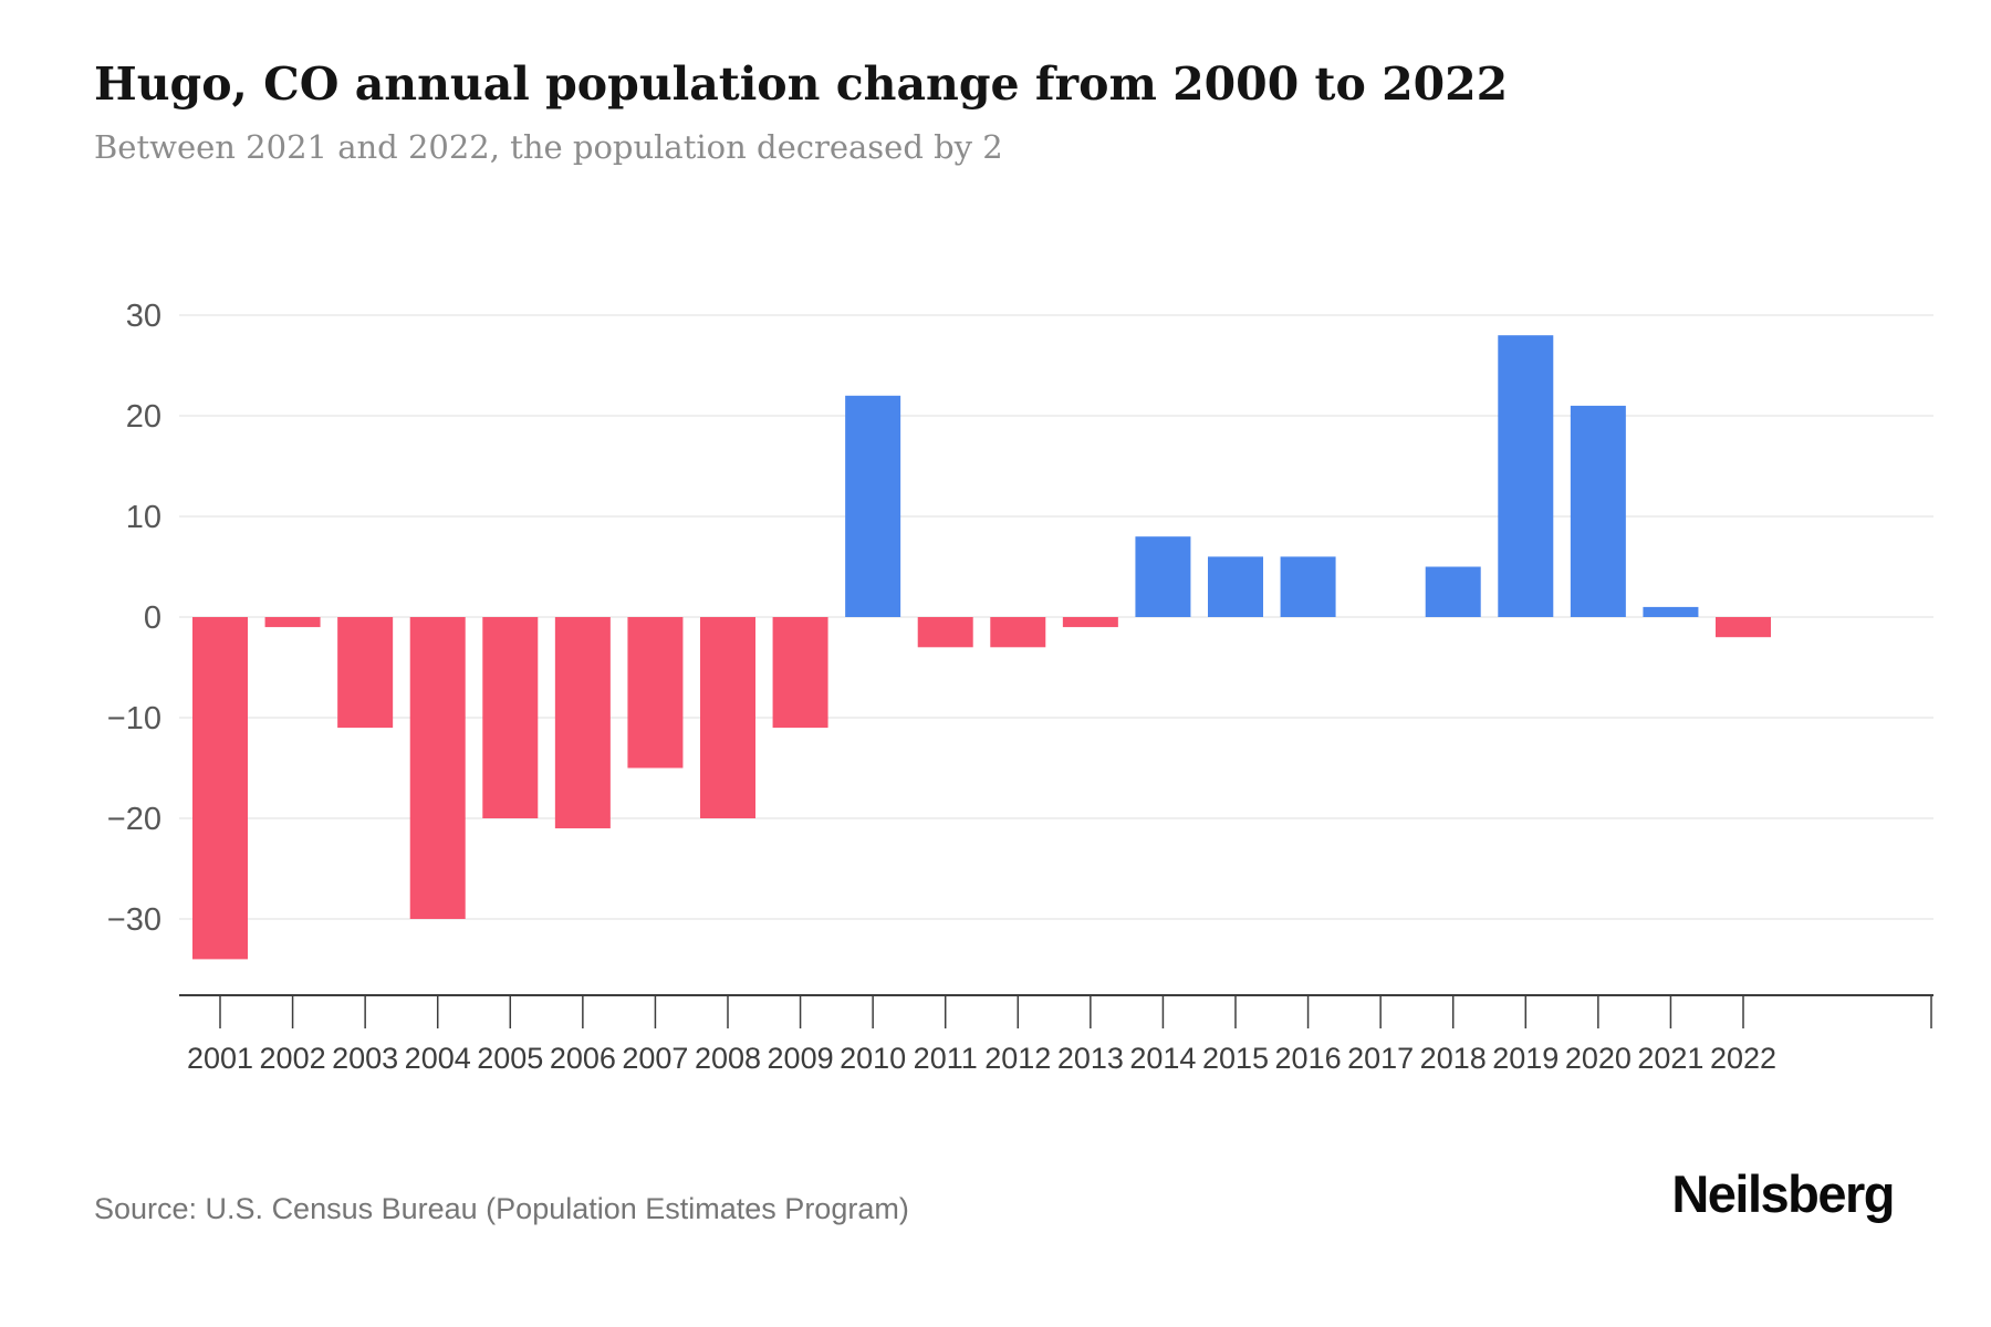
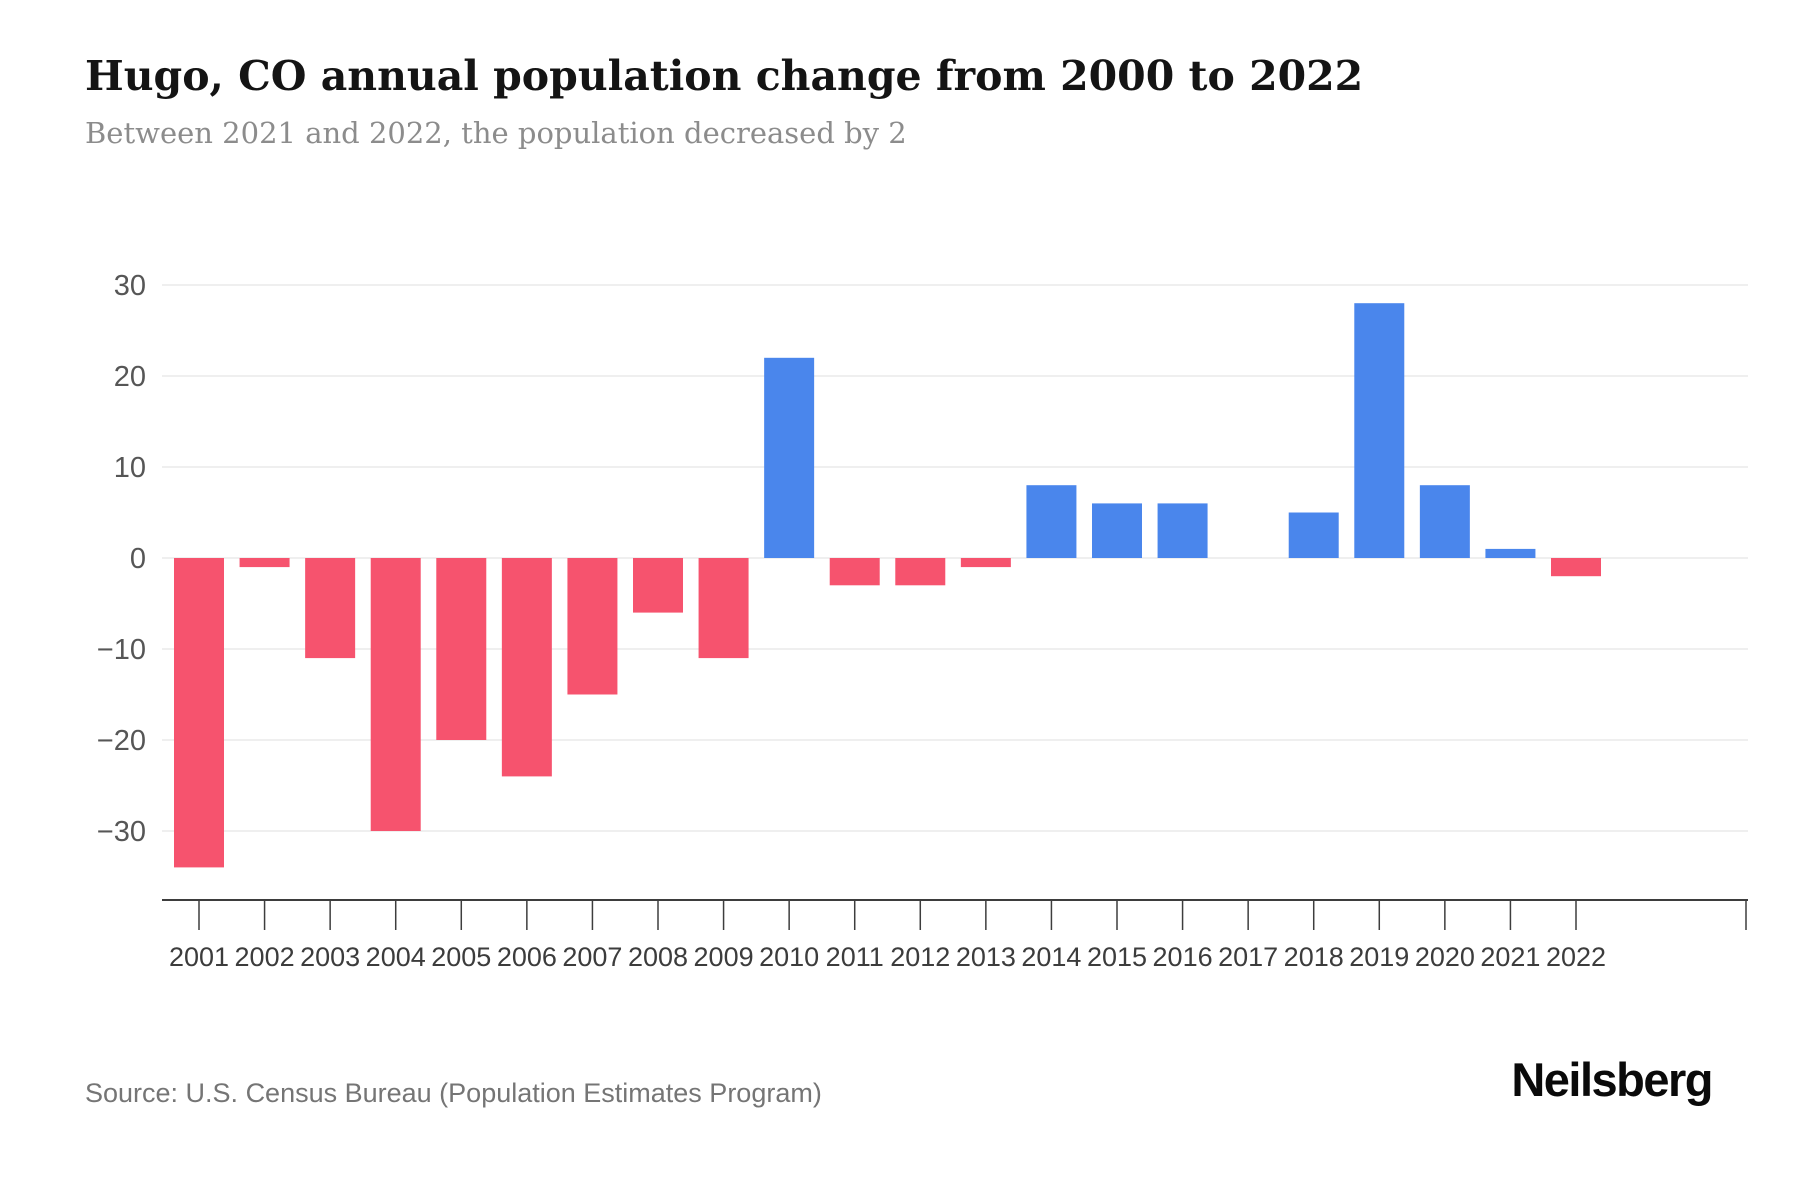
2006: -21 -> -24
2008: -20 -> -6
2020: 21 -> 8
